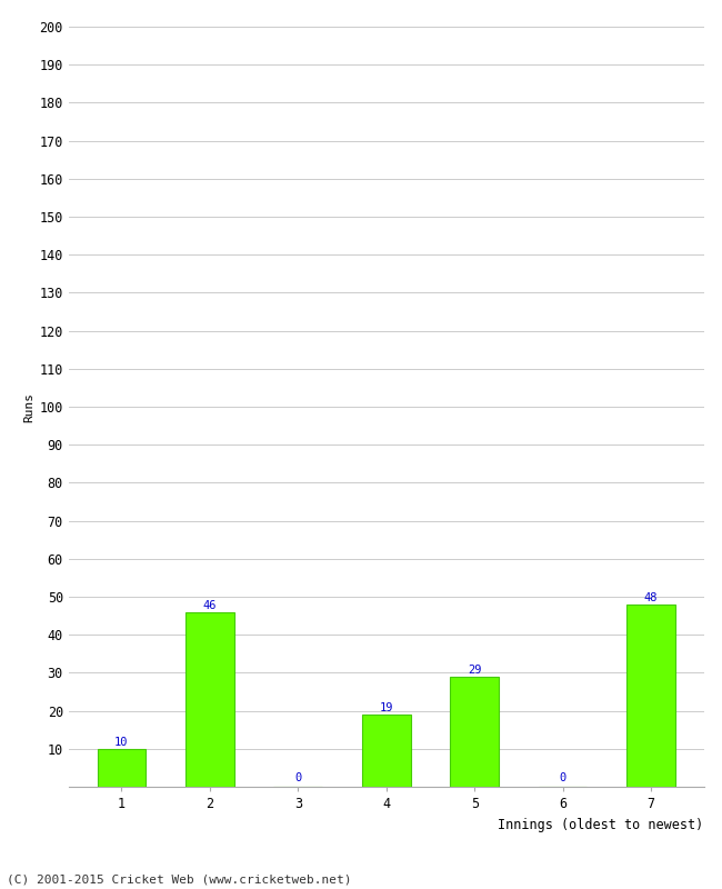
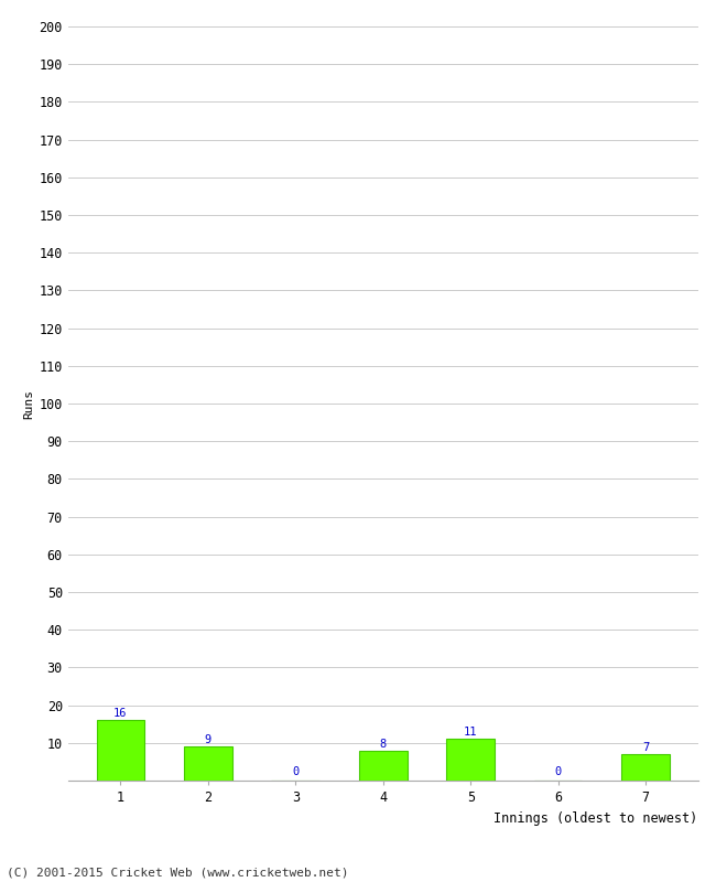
1: 10 -> 16
2: 46 -> 9
4: 19 -> 8
5: 29 -> 11
7: 48 -> 7
